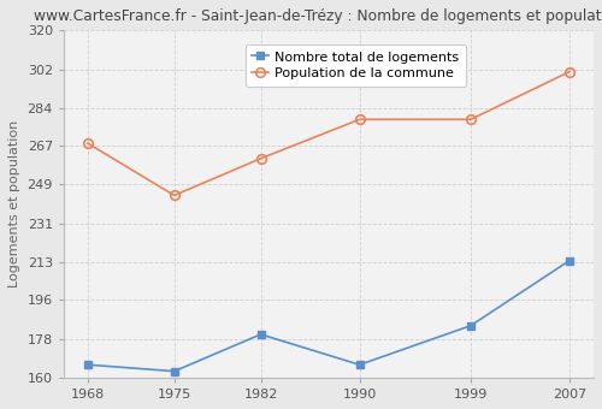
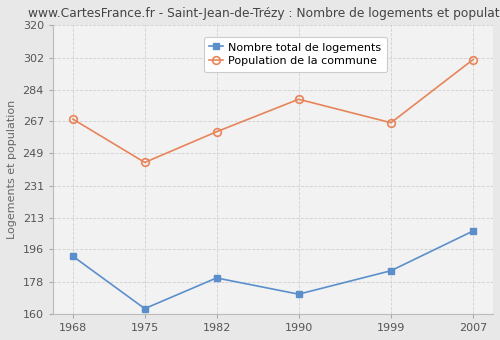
Nombre total de logements/1968: 166 -> 192
Nombre total de logements/1990: 166 -> 171
Population de la commune/1999: 279 -> 266
Nombre total de logements/2007: 214 -> 206
